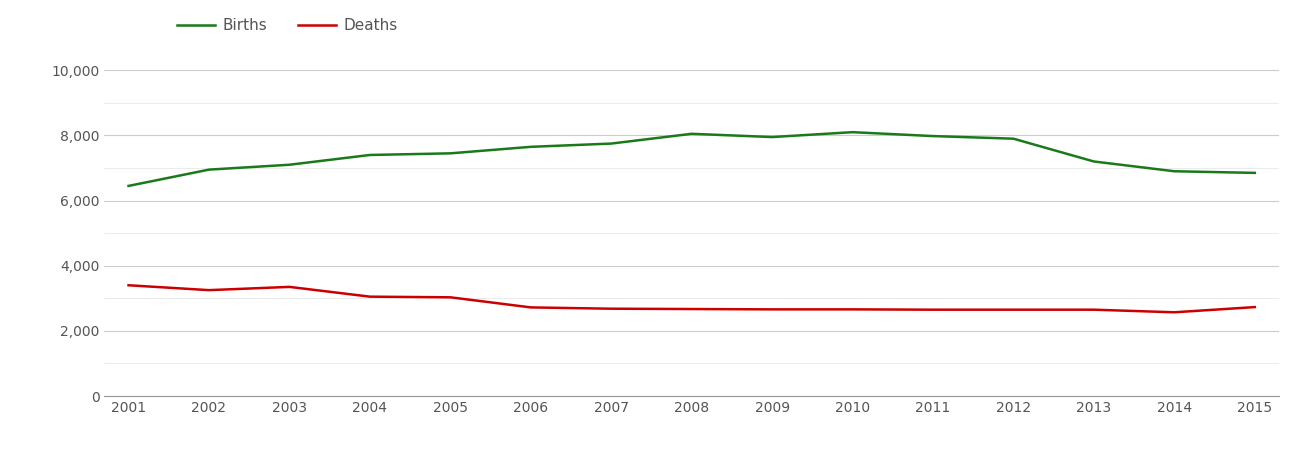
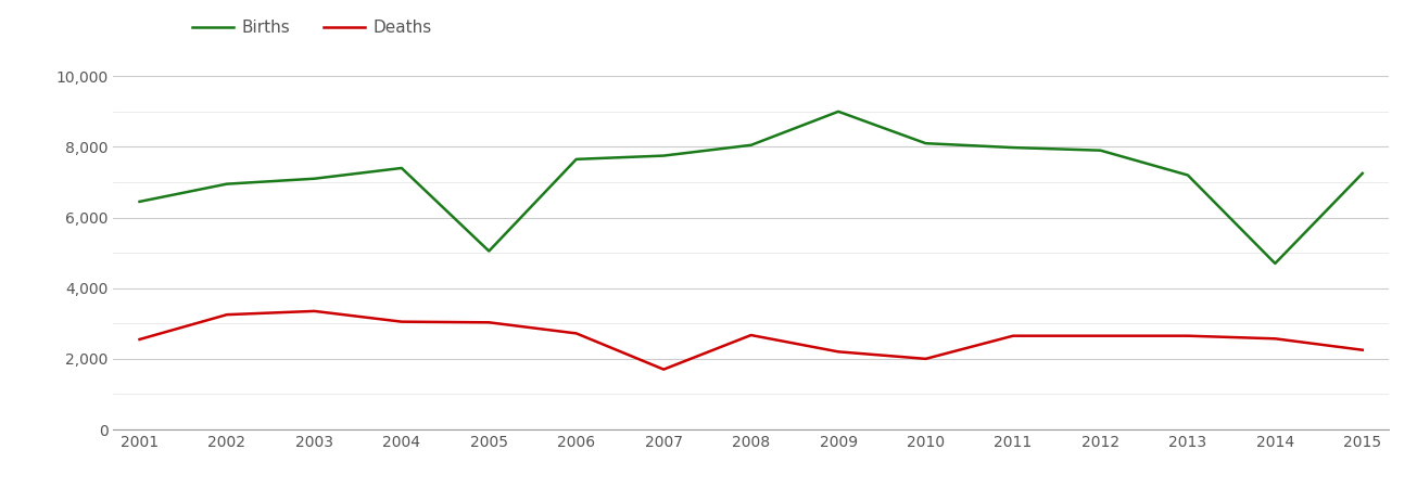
Deaths/2001: 3,400 -> 2,550
Births/2005: 7,450 -> 5,050
Deaths/2007: 2,680 -> 1,700
Births/2009: 7,950 -> 9,000
Deaths/2009: 2,660 -> 2,200
Deaths/2010: 2,660 -> 2,000
Births/2014: 6,900 -> 4,700
Births/2015: 6,850 -> 7,250
Deaths/2015: 2,730 -> 2,250
